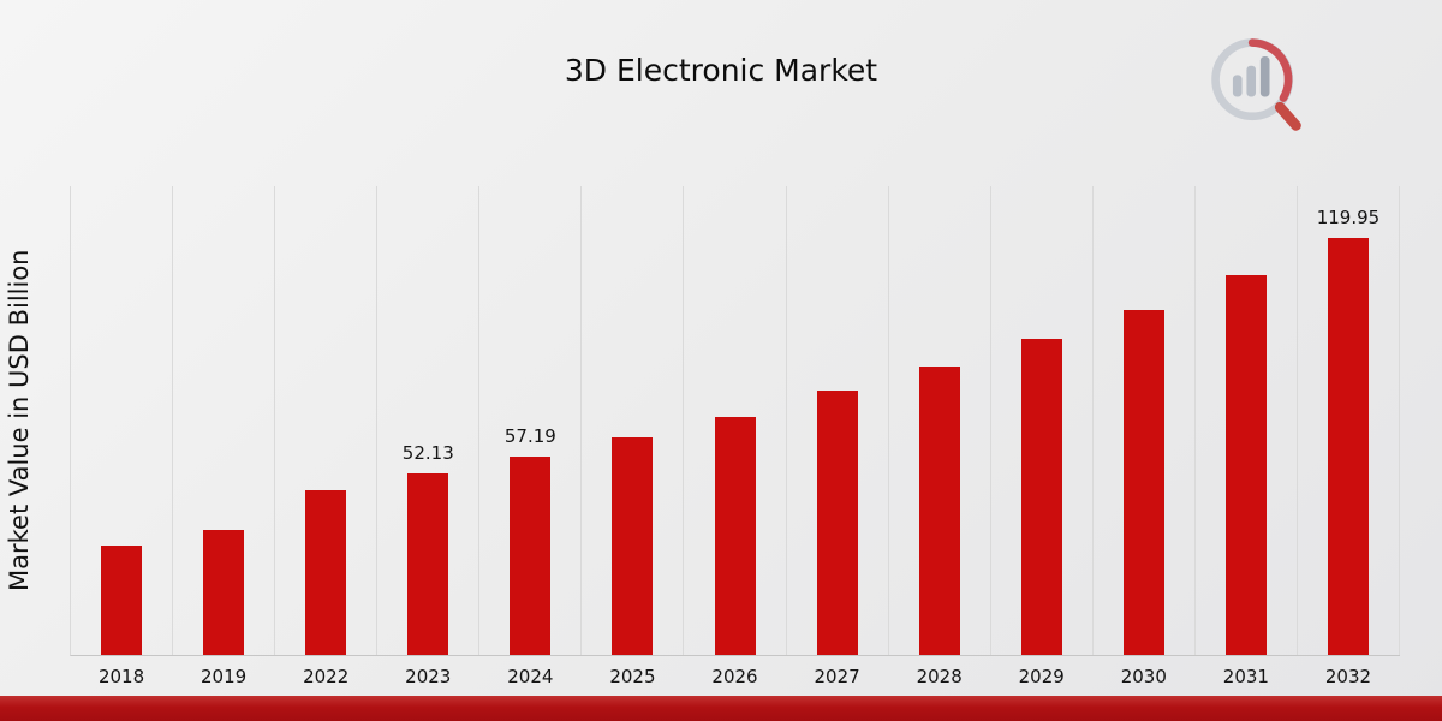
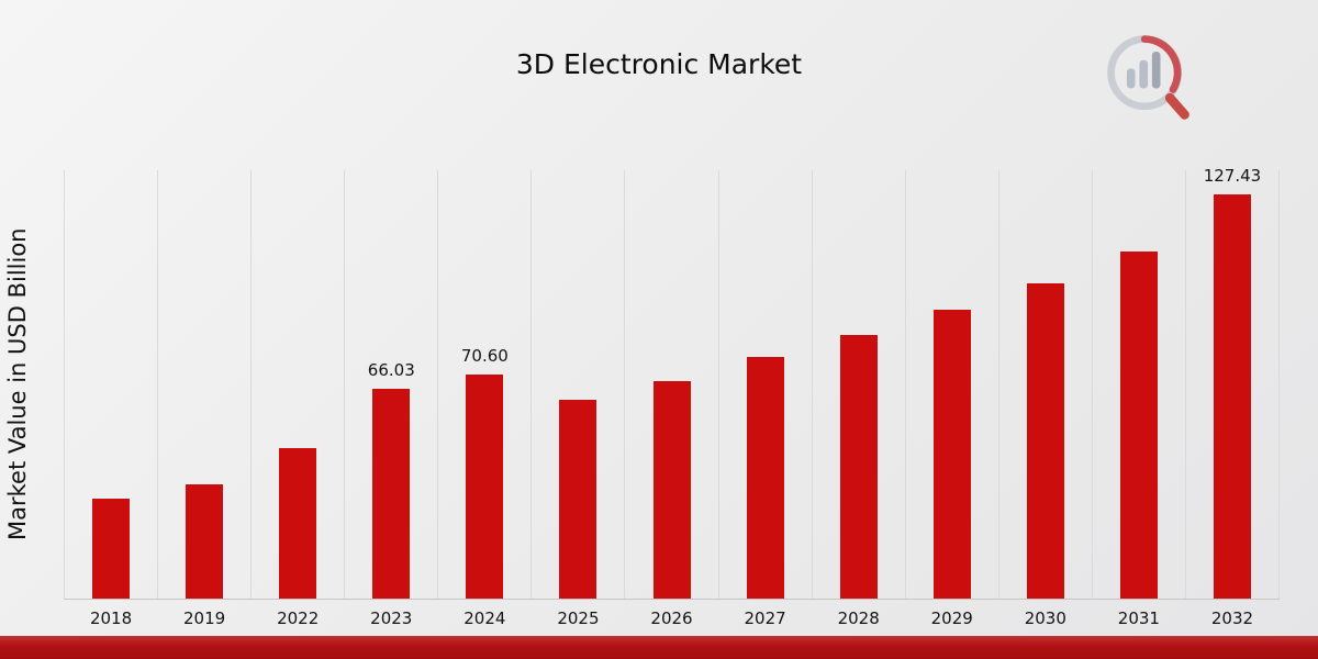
2023: 52.13 -> 66.03
2024: 57.19 -> 70.60
2032: 119.95 -> 127.43
